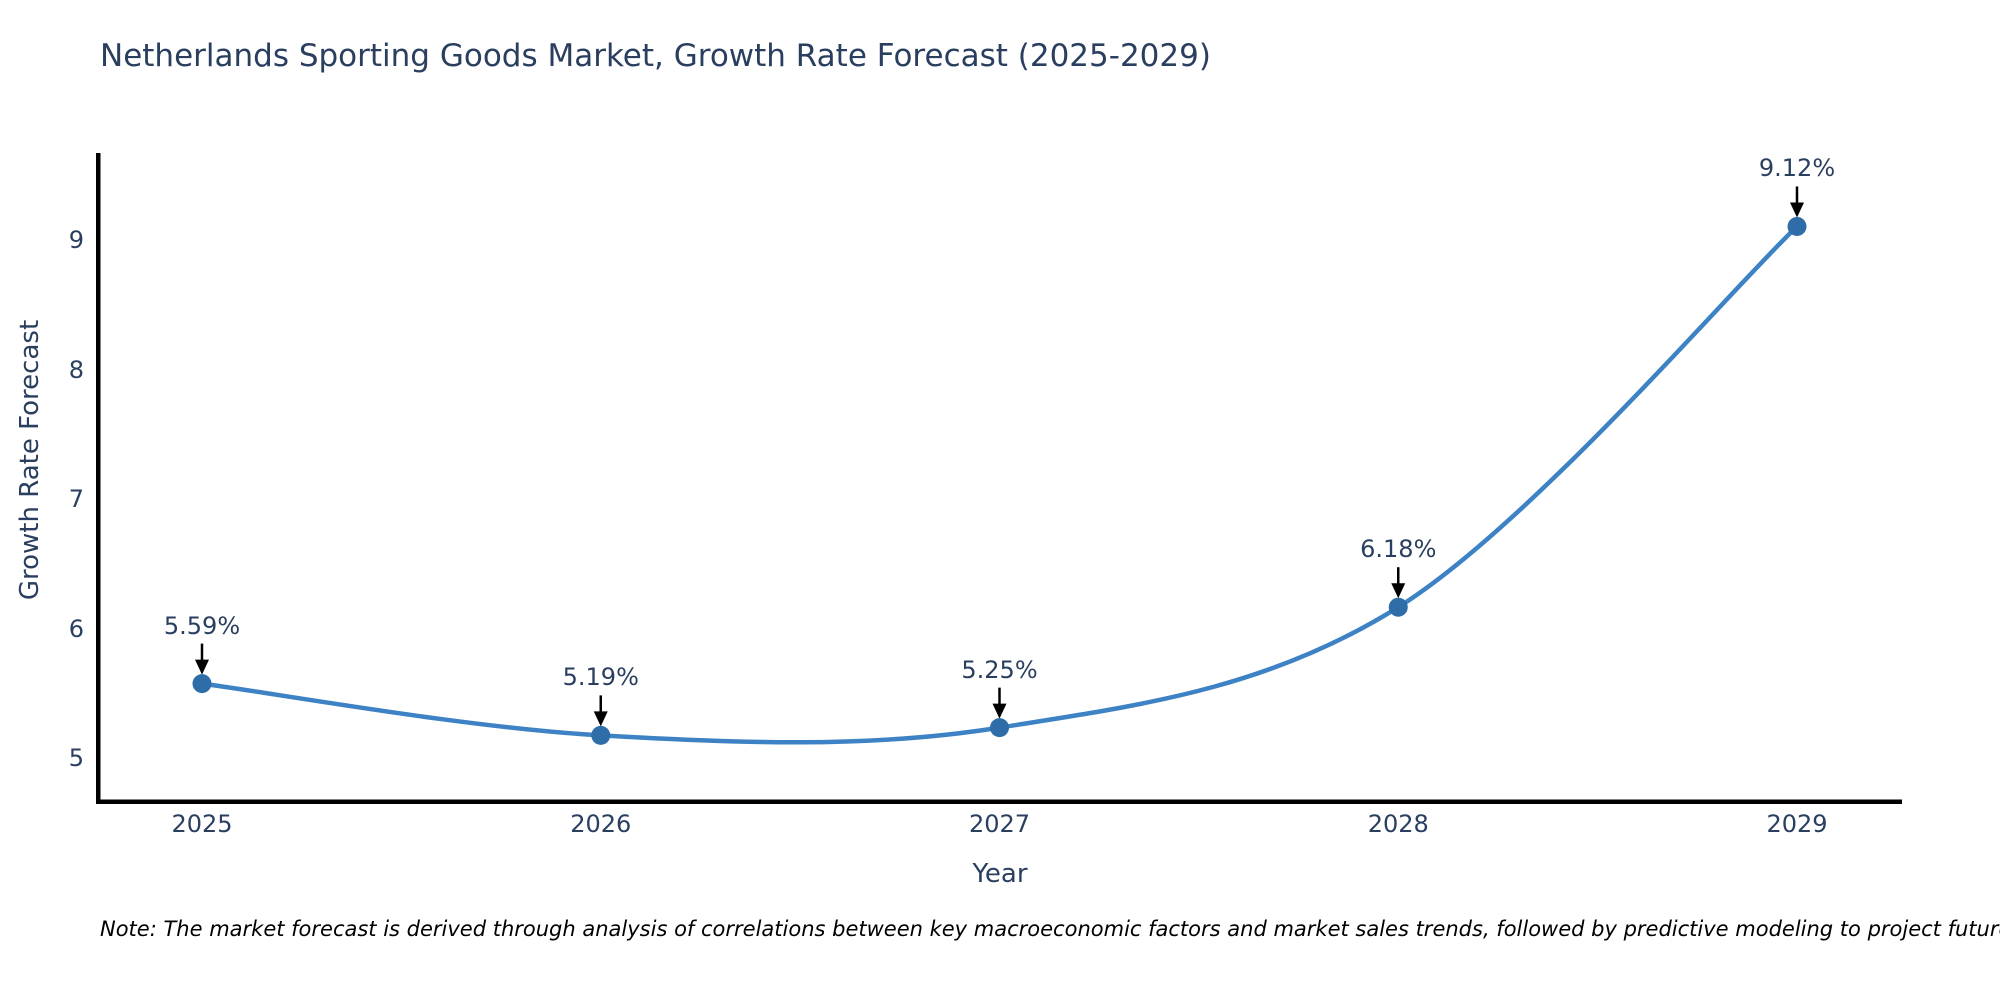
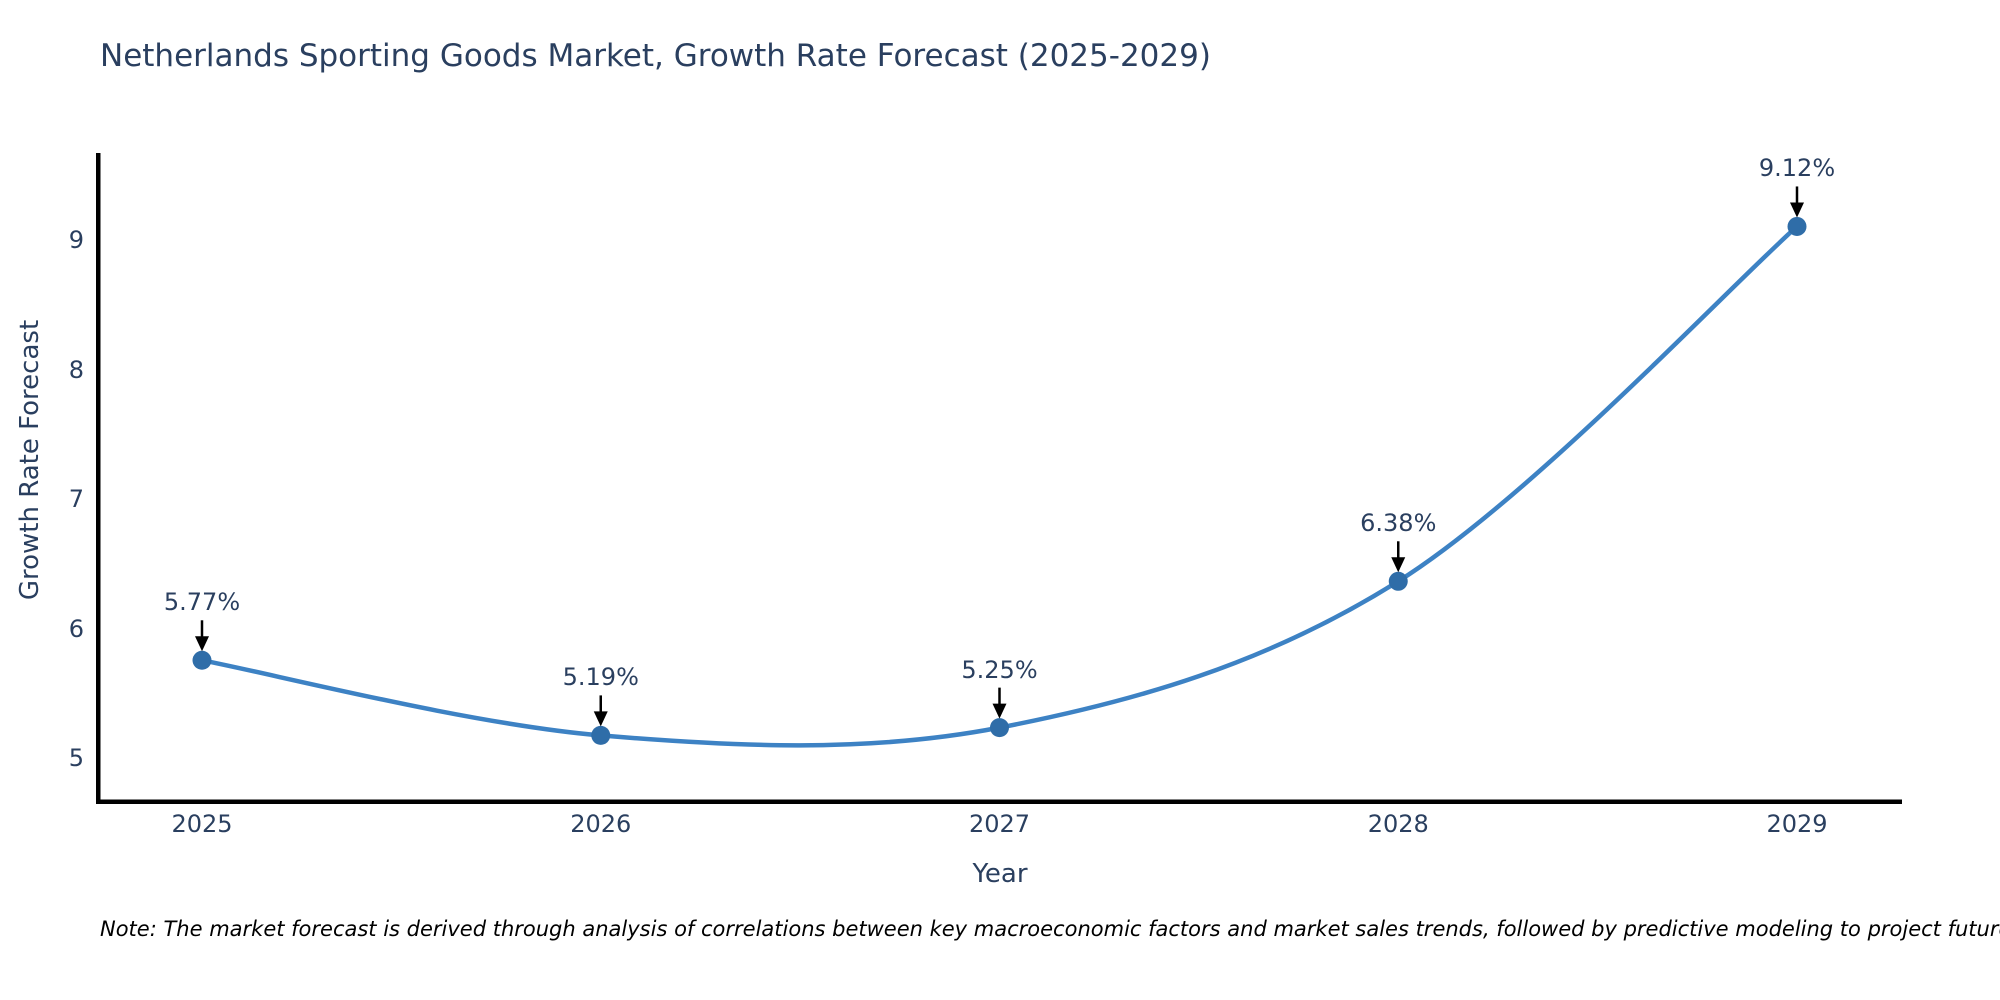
2025: 5.59% -> 5.77%
2028: 6.18% -> 6.38%
